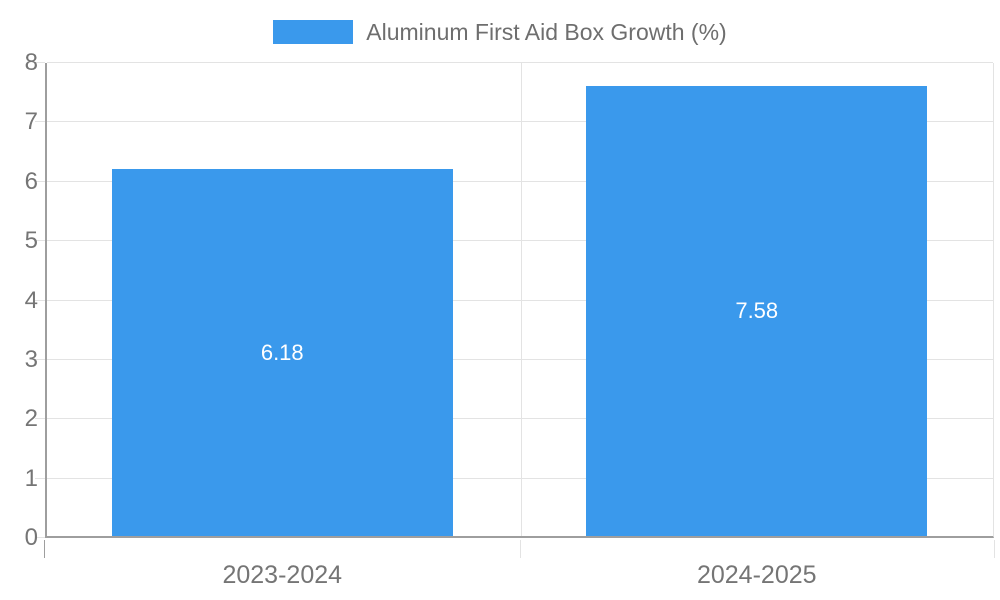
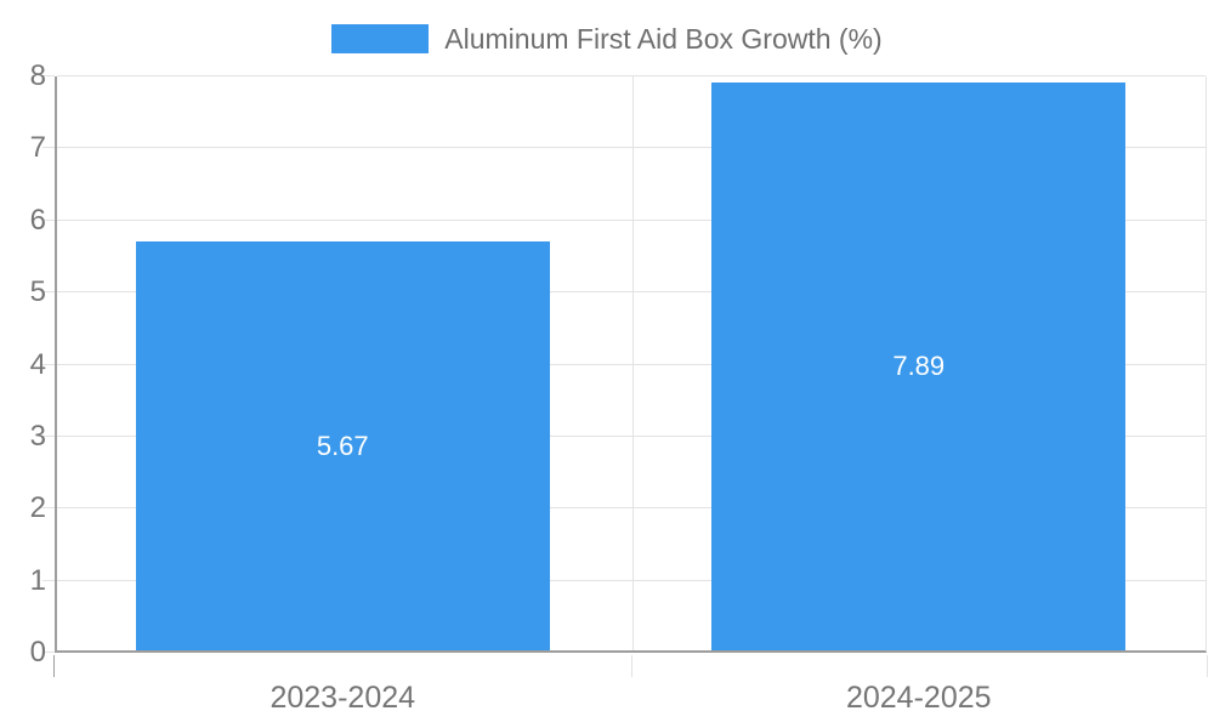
2023-2024: 6.18 -> 5.67
2024-2025: 7.58 -> 7.89
